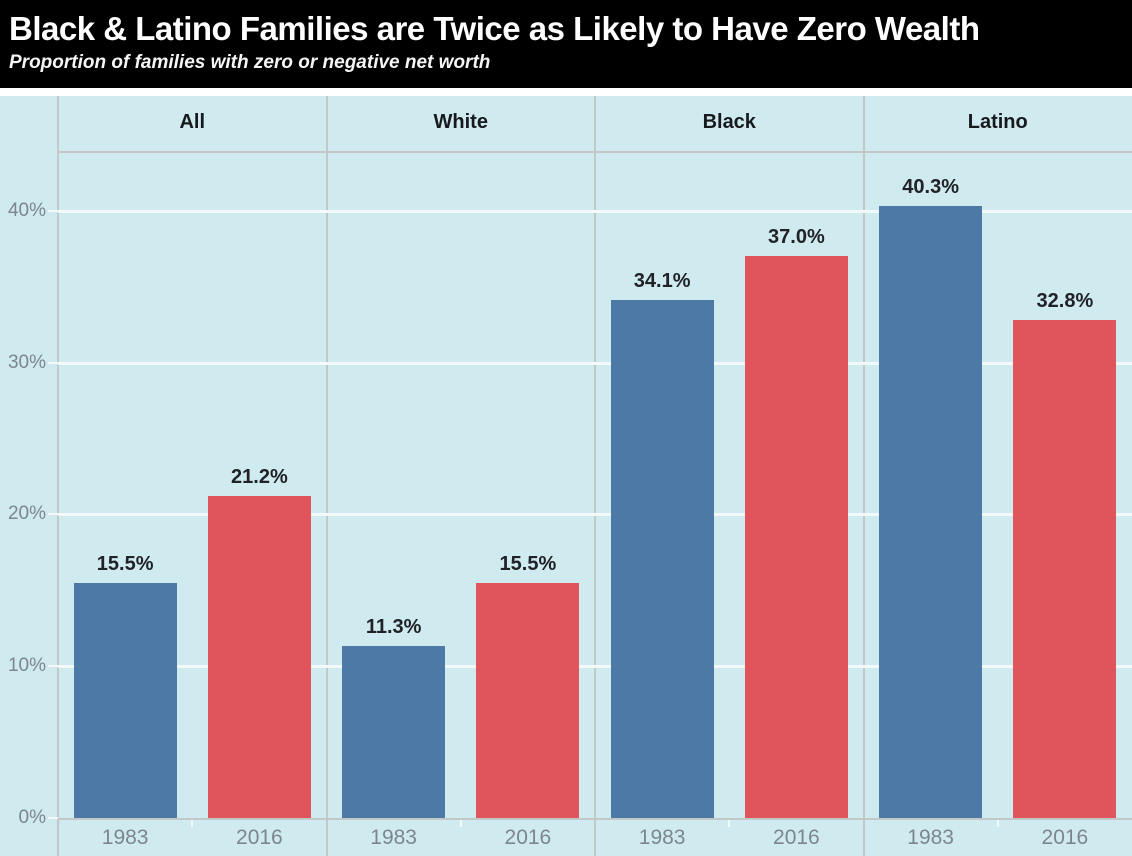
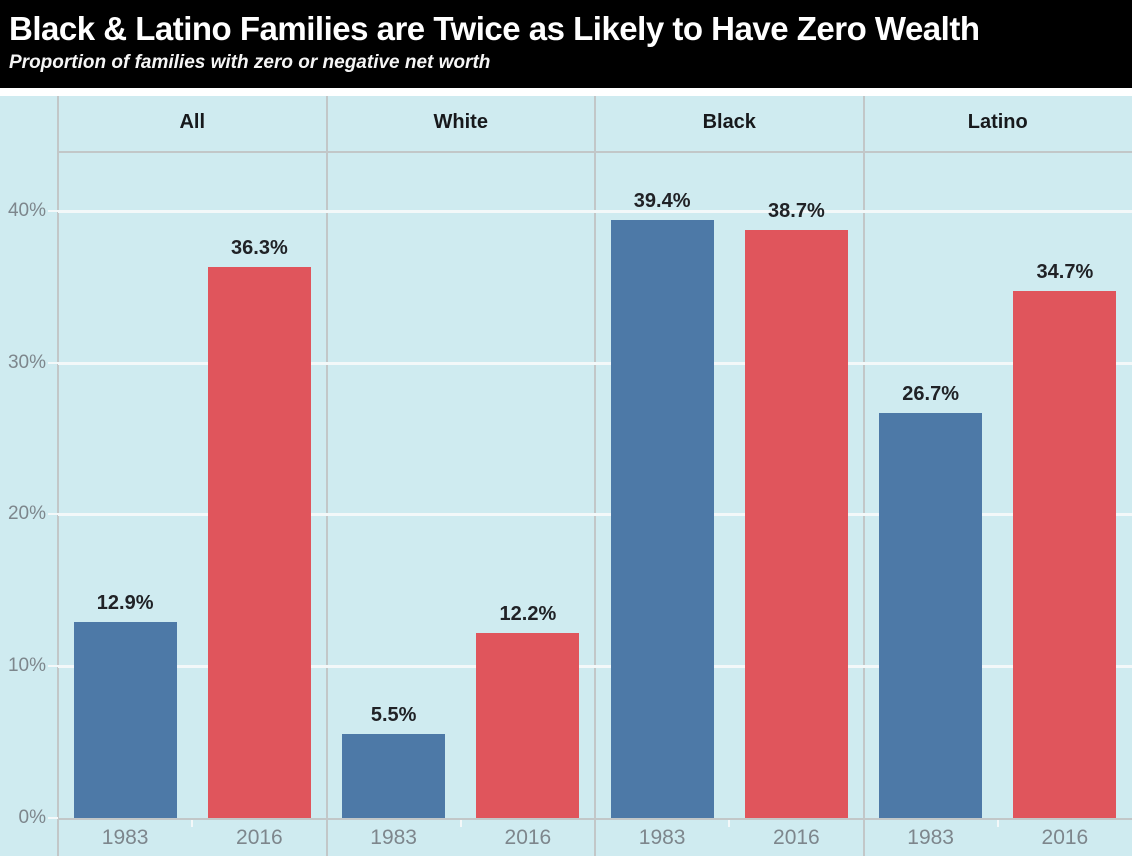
1983/All: 15.5% -> 12.9%
2016/All: 21.2% -> 36.3%
1983/White: 11.3% -> 5.5%
2016/White: 15.5% -> 12.2%
1983/Black: 34.1% -> 39.4%
2016/Black: 37.0% -> 38.7%
1983/Latino: 40.3% -> 26.7%
2016/Latino: 32.8% -> 34.7%
